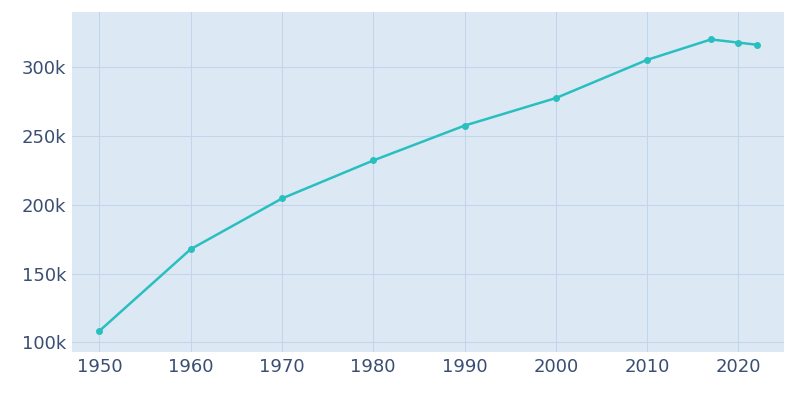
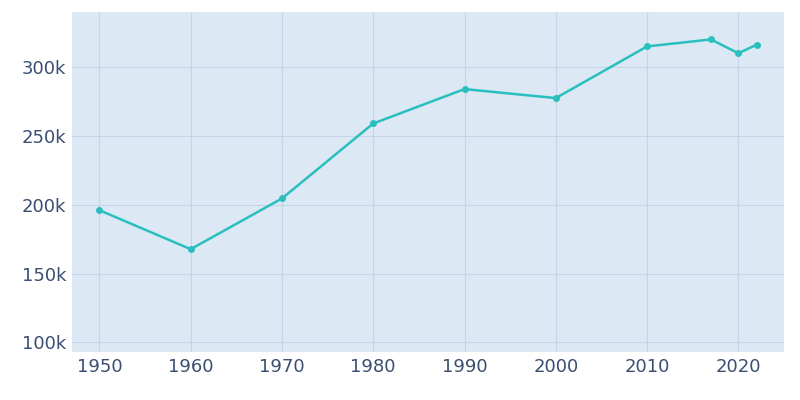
1950: 108k -> 196k
1980: 232k -> 259k
1990: 257k -> 284k
2010: 305k -> 315k
2020: 318k -> 310k
